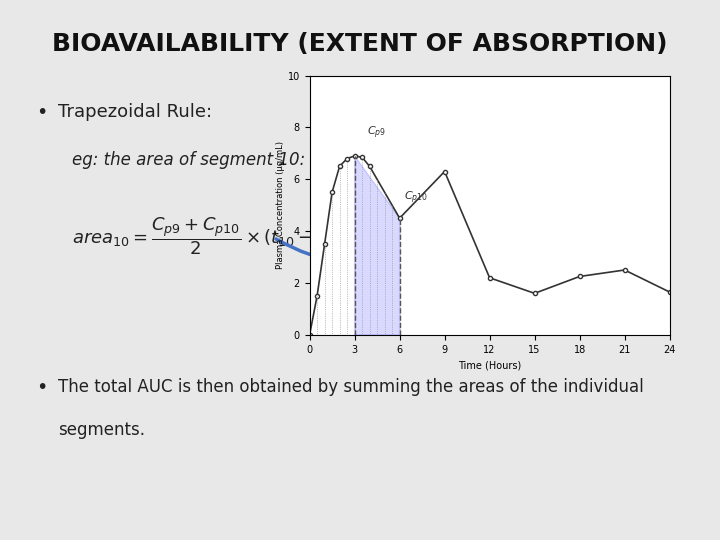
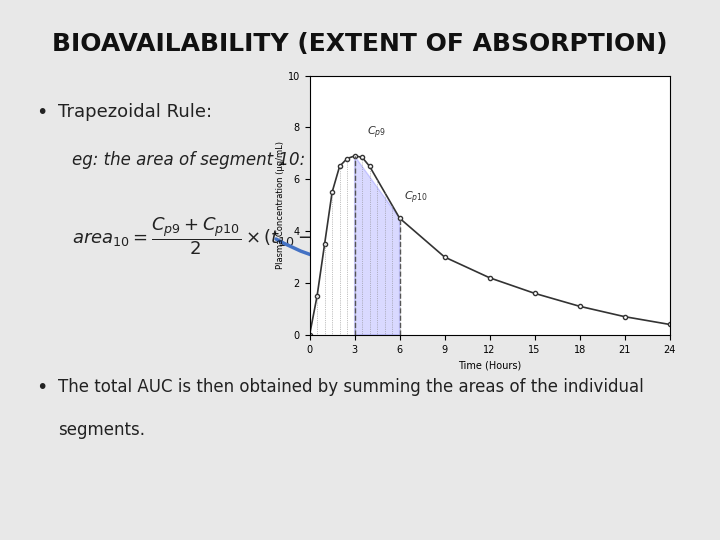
9: 6.30 -> 3.00
18: 2.25 -> 1.10
21: 2.50 -> 0.70
24: 1.65 -> 0.40
